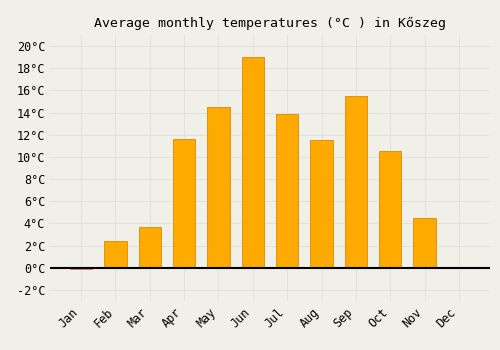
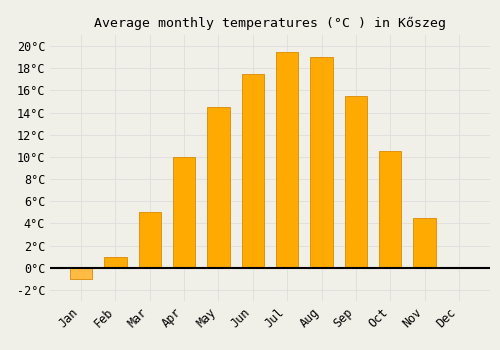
Jan: -0.1°C -> -1.0°C
Feb: 2.4°C -> 1.0°C
Mar: 3.7°C -> 5.0°C
Apr: 11.6°C -> 10.0°C
Jun: 19.0°C -> 17.5°C
Jul: 13.9°C -> 19.5°C
Aug: 11.5°C -> 19.0°C
